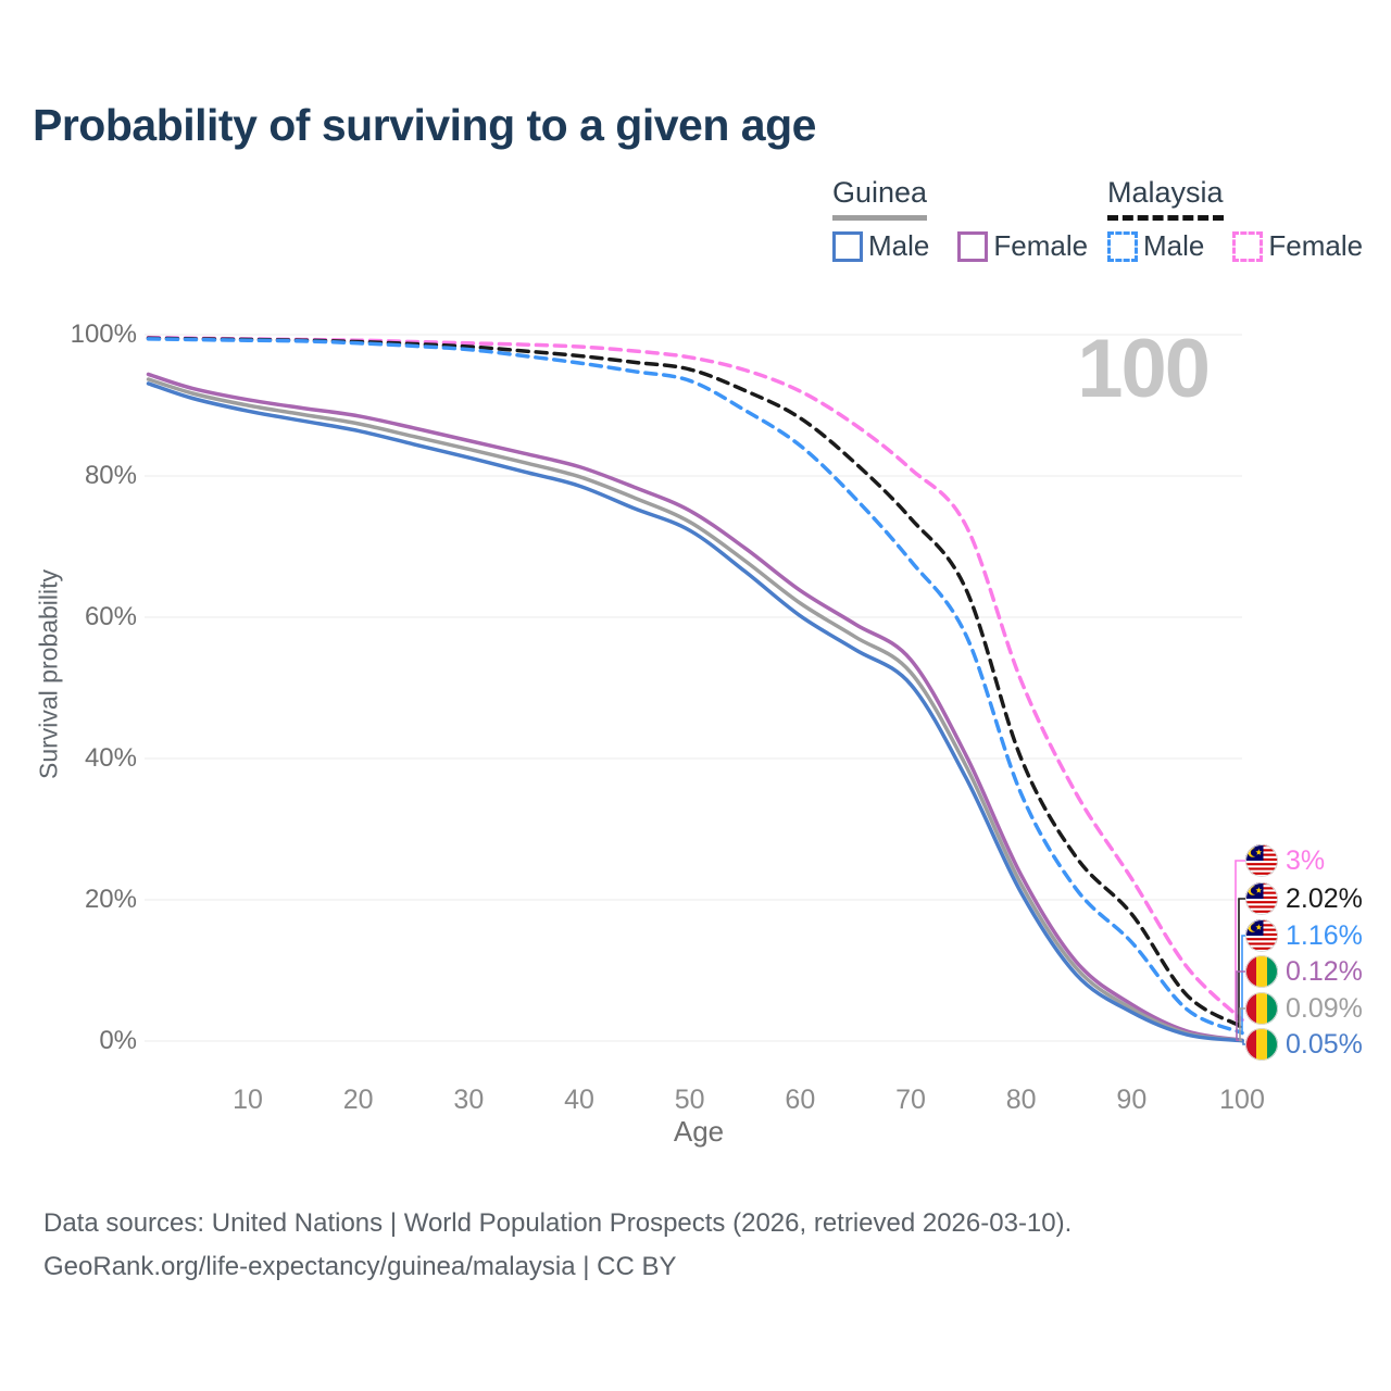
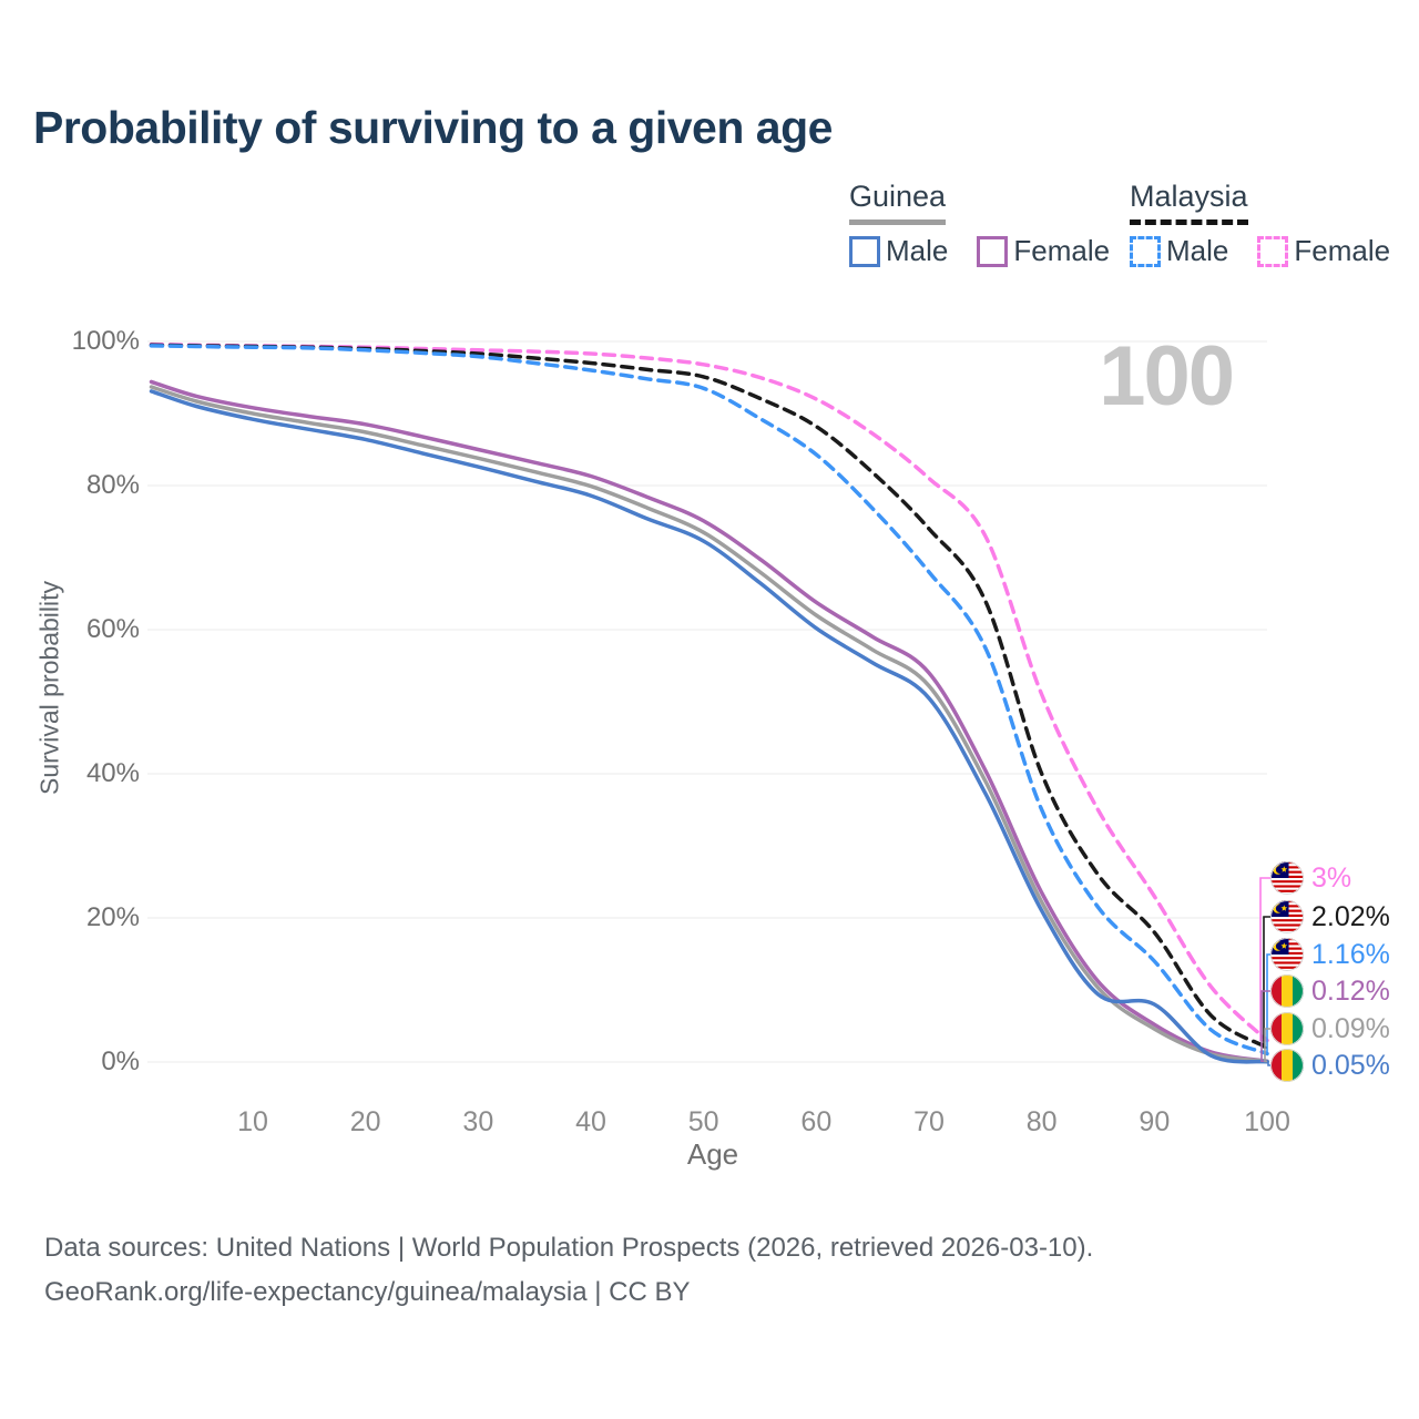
Guinea Male/90: 4% -> 8%
